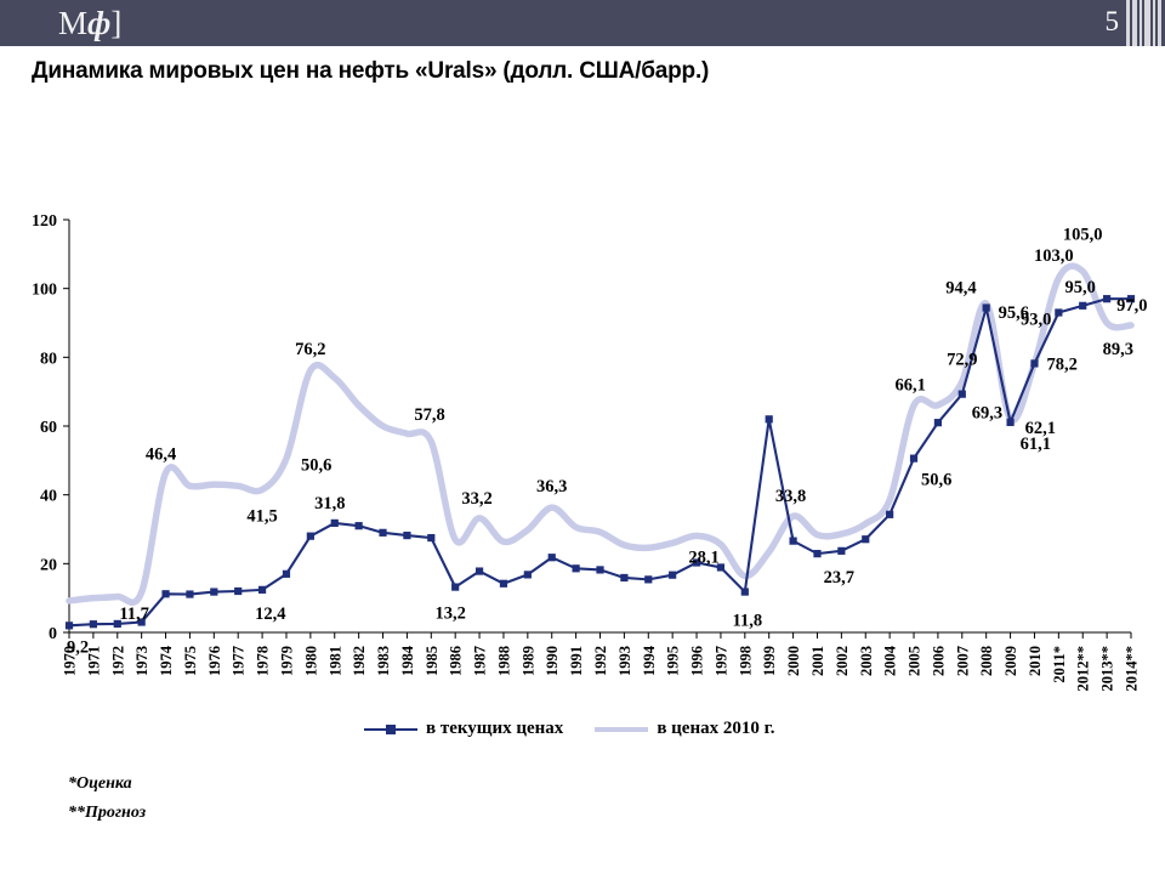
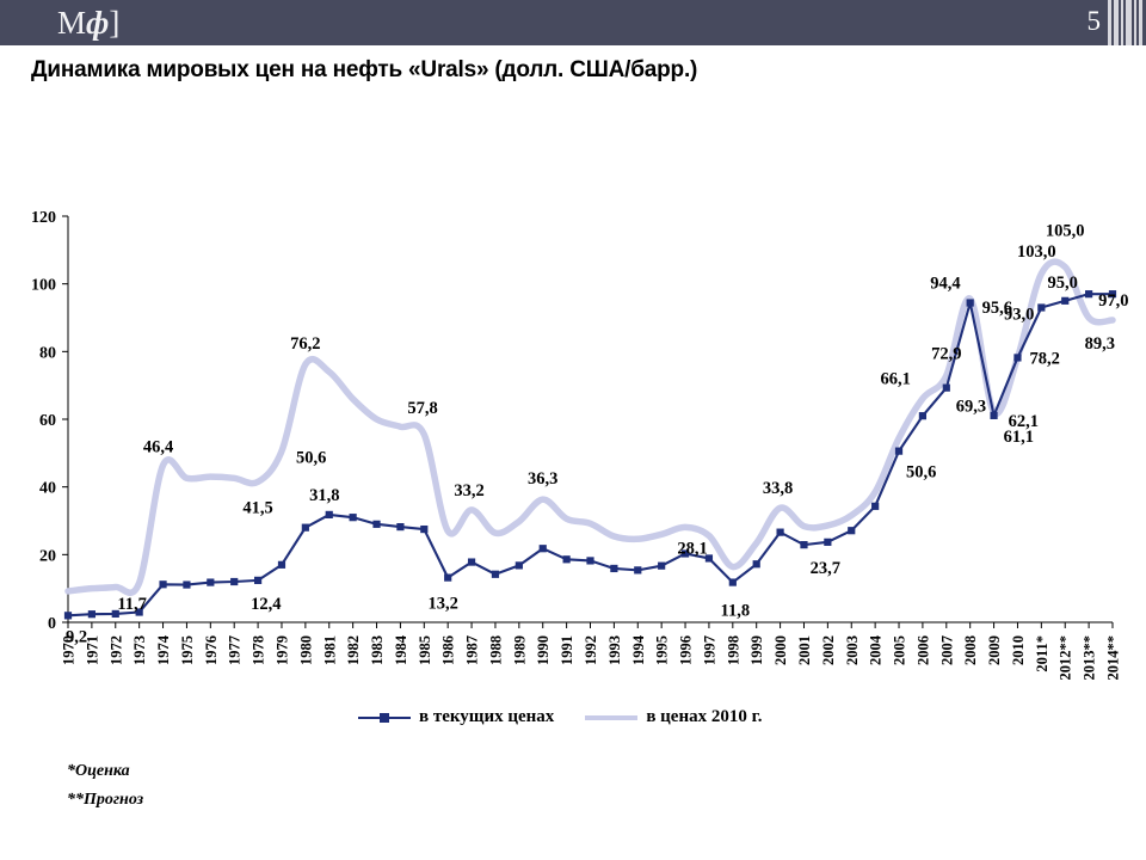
в текущих ценах/1999: 62 -> 17
в ценах 2010 г./2005: 66 -> 54
